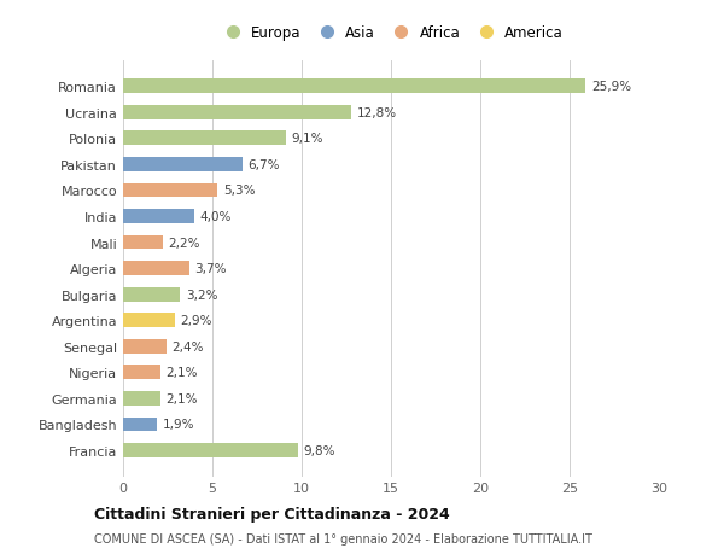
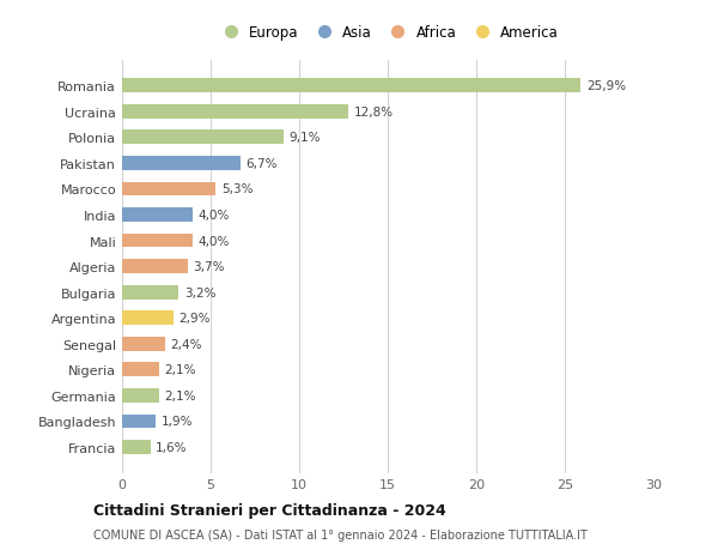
Mali: 2,2% -> 4,0%
Francia: 9,8% -> 1,6%
